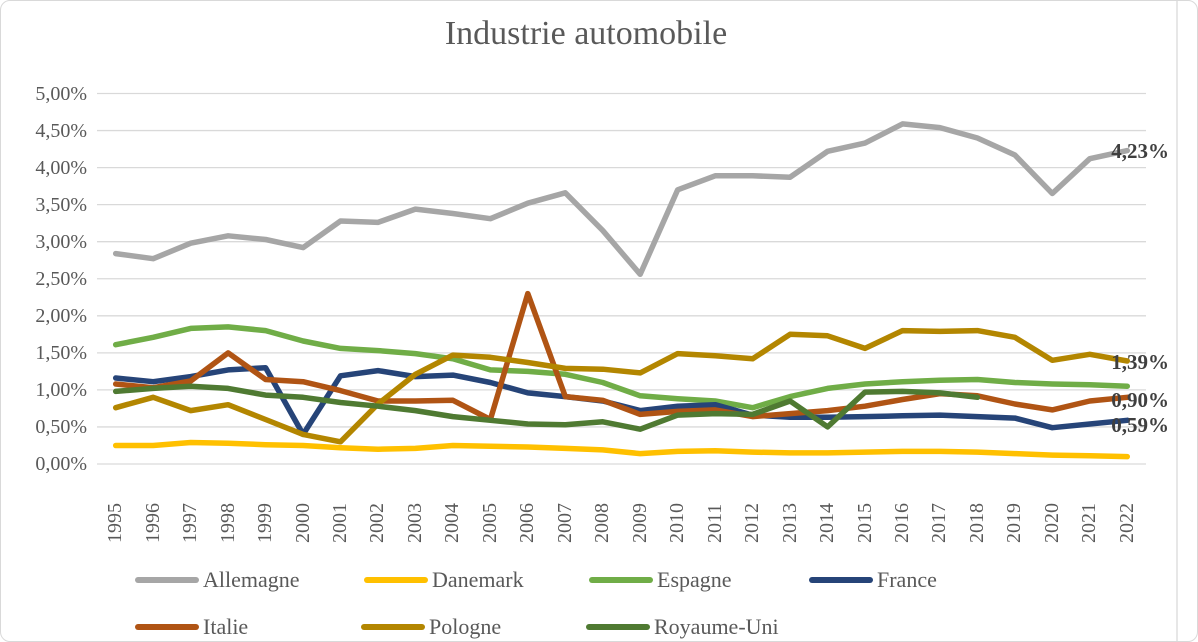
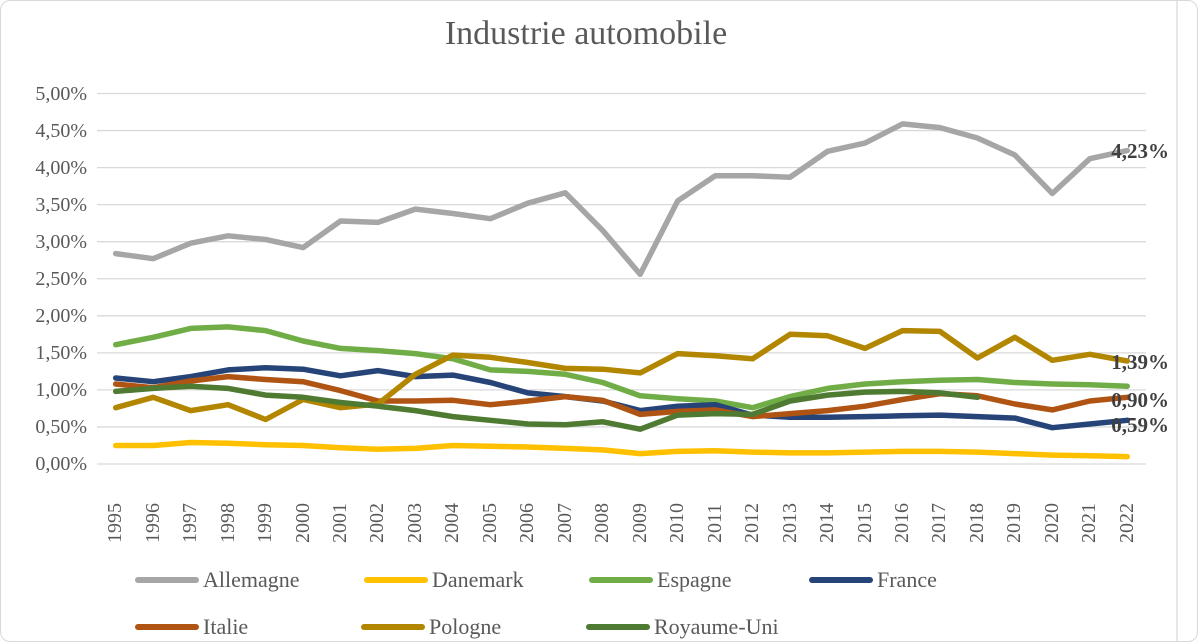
Italie/1998: 1,5% -> 1,2%
France/2000: 0,4% -> 1,3%
Pologne/2000: 0,4% -> 0,9%
Pologne/2001: 0,3% -> 0,8%
Italie/2005: 0,6% -> 0,8%
Italie/2006: 2,3% -> 0,8%
Allemagne/2010: 3,7% -> 3,5%
Royaume-Uni/2014: 0,5% -> 0,9%
Pologne/2018: 1,8% -> 1,4%
